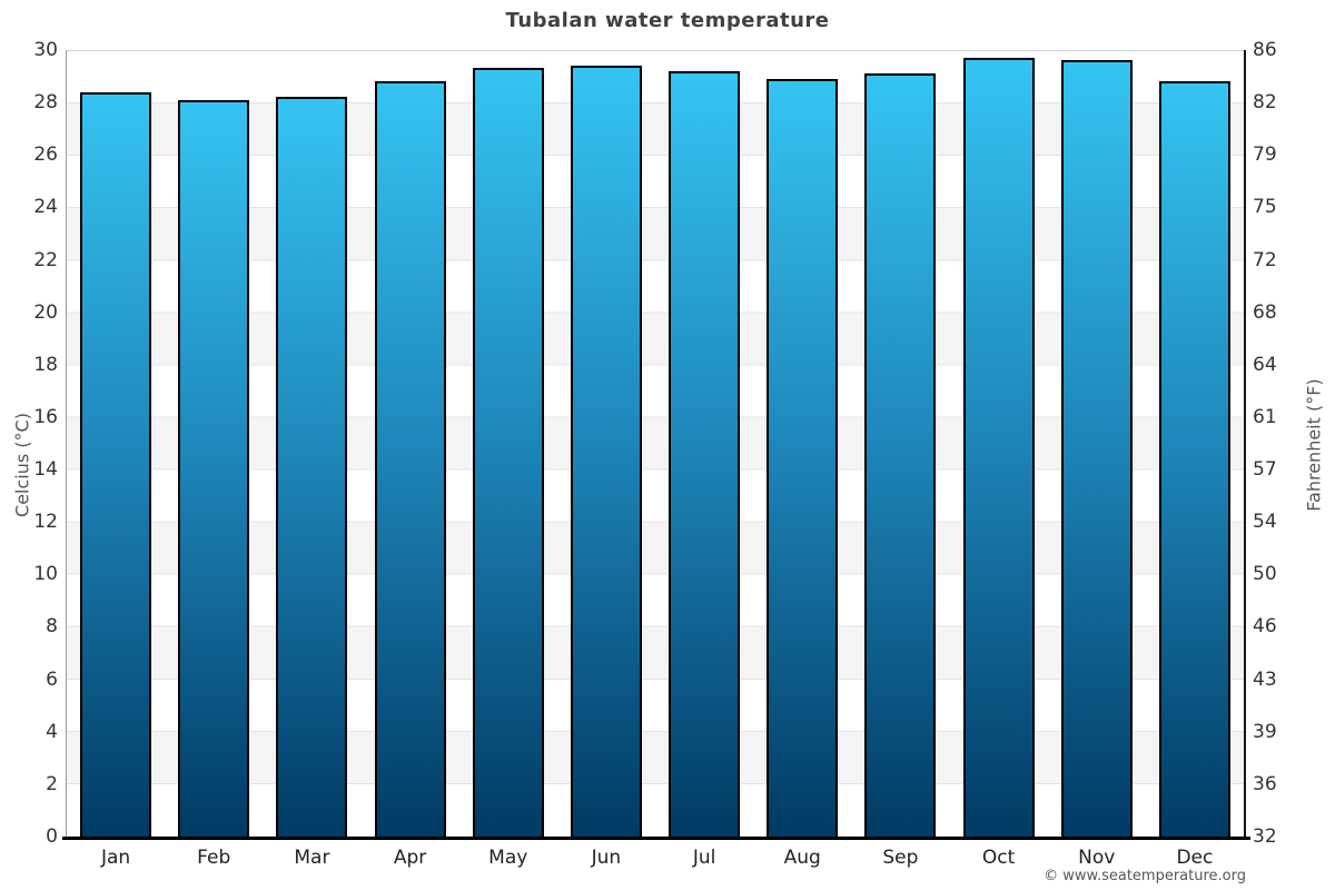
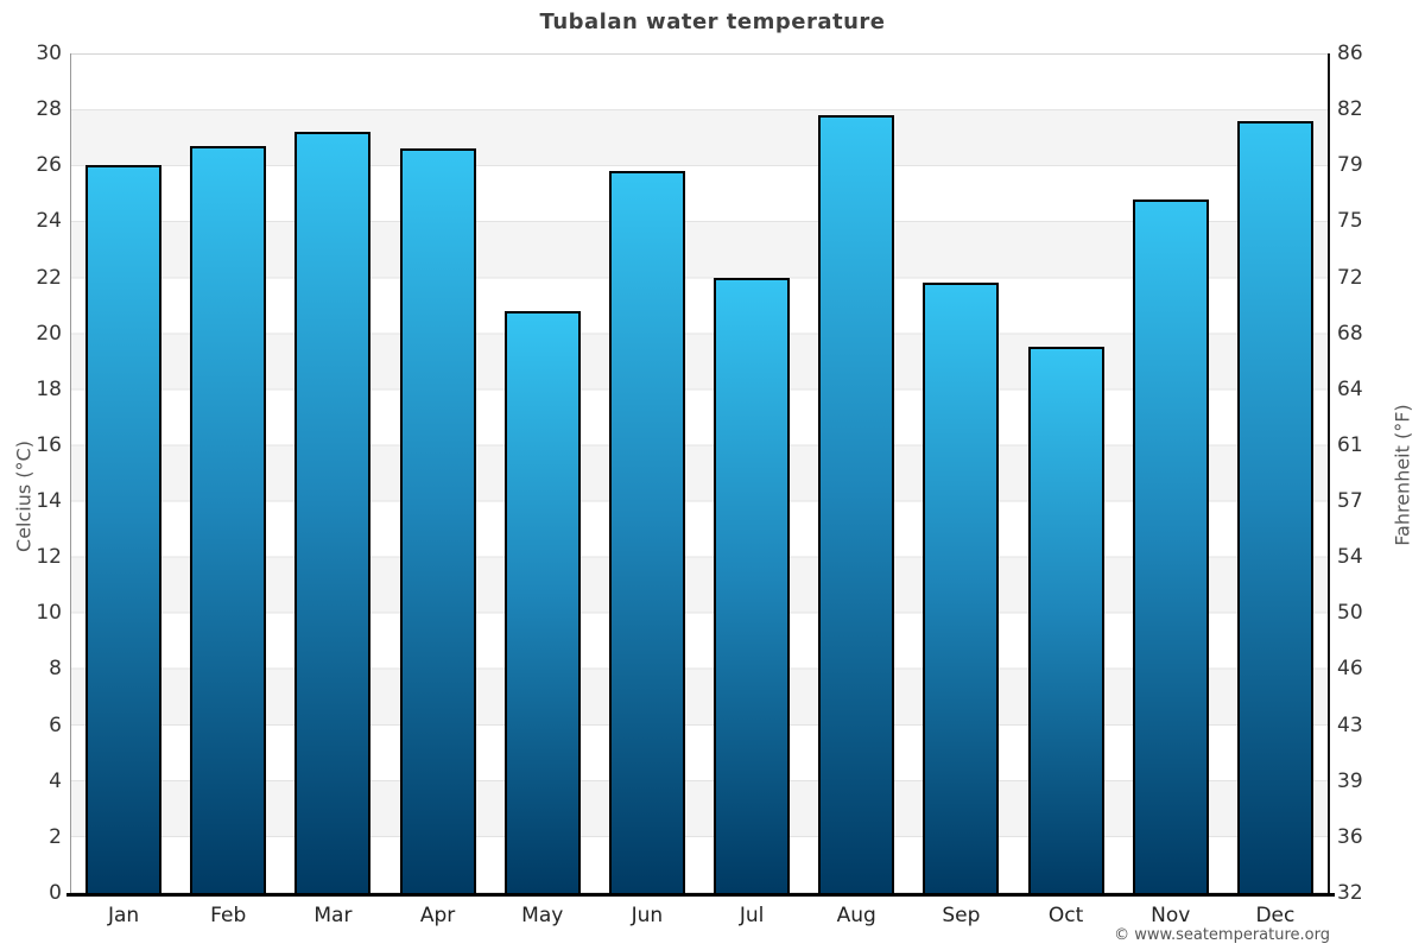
Jan: 28.4 -> 26.0
Feb: 28.1 -> 26.7
Mar: 28.2 -> 27.2
Apr: 28.8 -> 26.6
May: 29.3 -> 20.8
Jun: 29.4 -> 25.8
Jul: 29.2 -> 22.0
Aug: 28.9 -> 27.8
Sep: 29.1 -> 21.8
Oct: 29.7 -> 19.5
Nov: 29.6 -> 24.8
Dec: 28.8 -> 27.6
